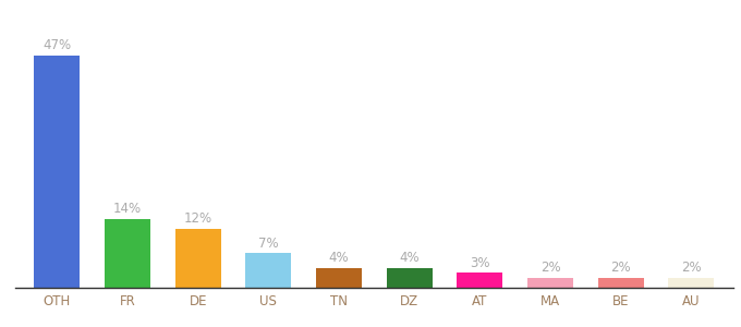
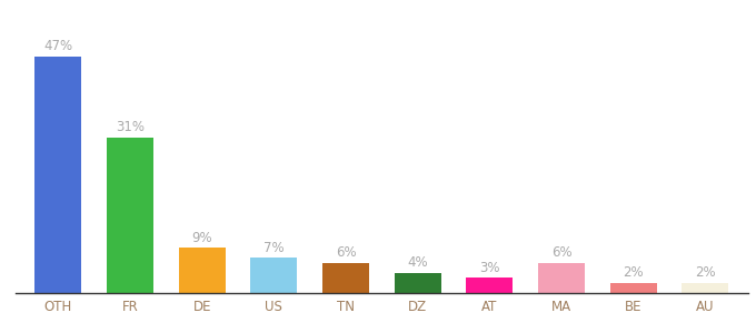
FR: 14% -> 31%
DE: 12% -> 9%
TN: 4% -> 6%
MA: 2% -> 6%
